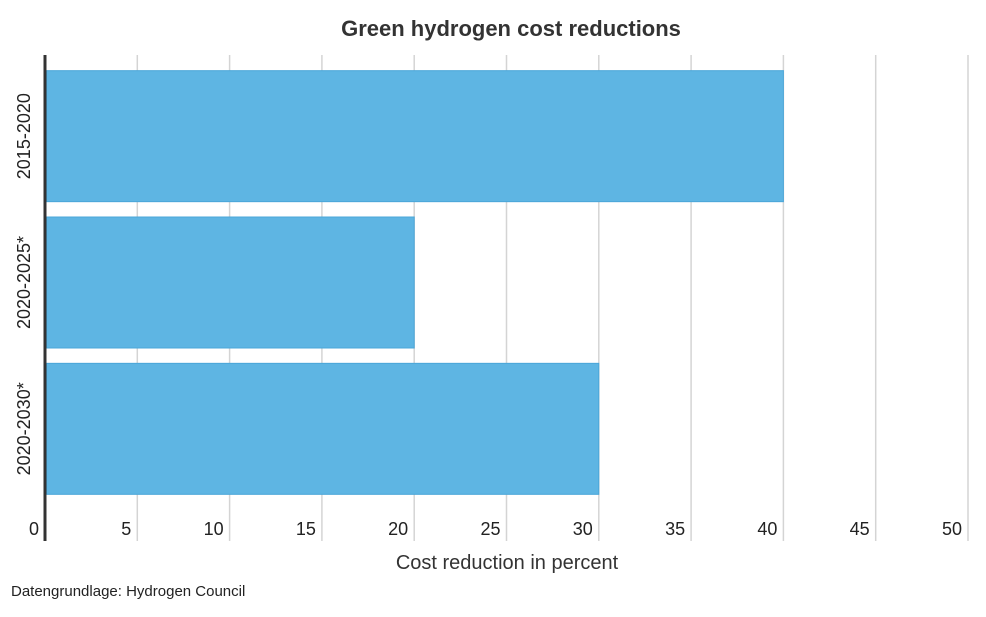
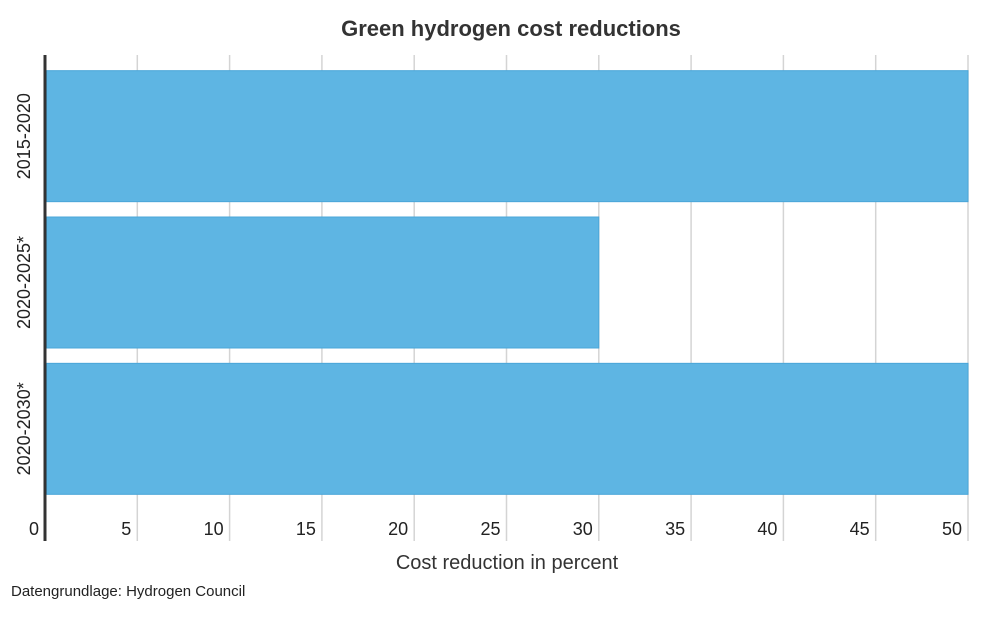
2015-2020: 40 -> 50
2020-2025*: 20 -> 30
2020-2030*: 30 -> 50
